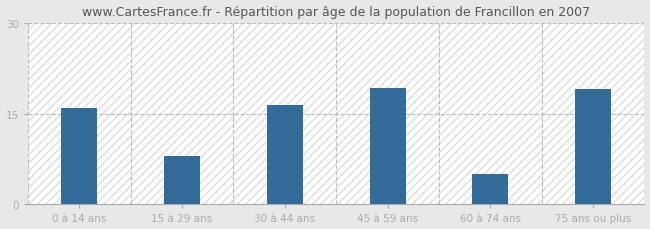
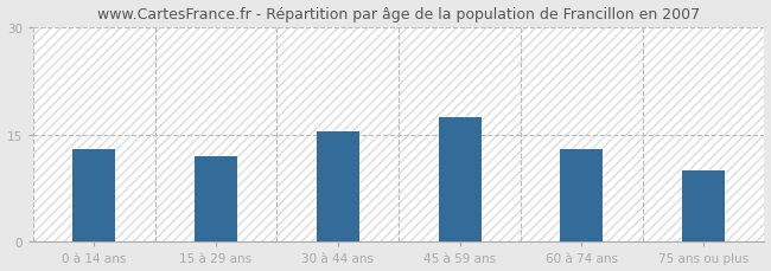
0 à 14 ans: 16.0 -> 13.0
15 à 29 ans: 8.0 -> 12.0
30 à 44 ans: 16.4 -> 15.5
45 à 59 ans: 19.2 -> 17.5
60 à 74 ans: 5.0 -> 13.0
75 ans ou plus: 19.0 -> 10.0
